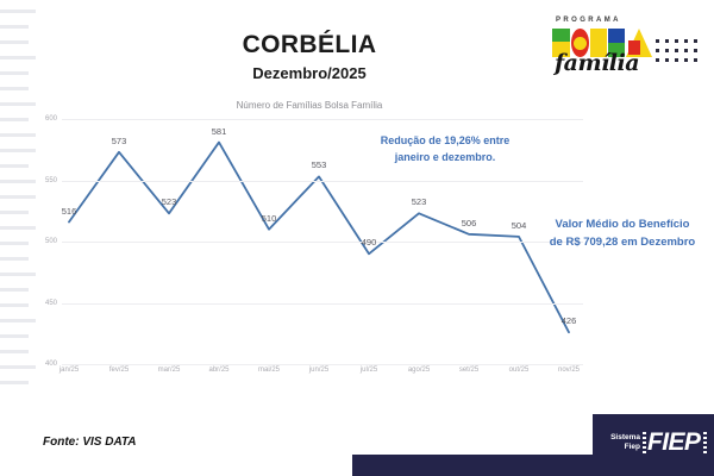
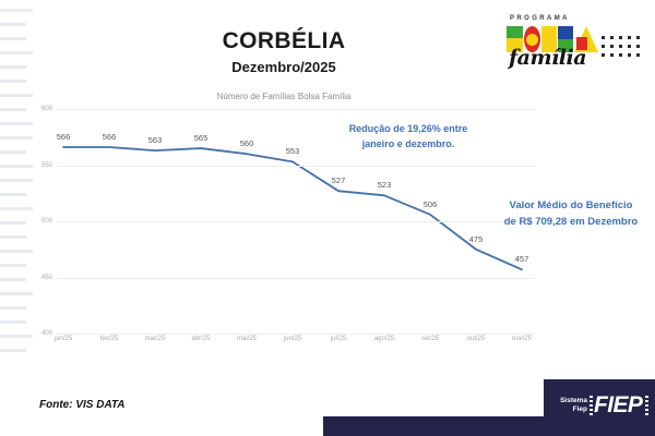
jan/25: 516 -> 566
fev/25: 573 -> 566
mar/25: 523 -> 563
abr/25: 581 -> 565
mai/25: 510 -> 560
jul/25: 490 -> 527
out/25: 504 -> 475
nov/25: 426 -> 457
